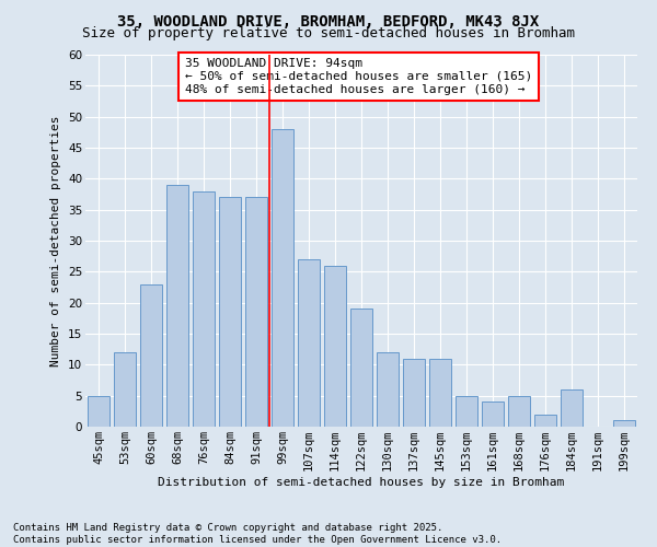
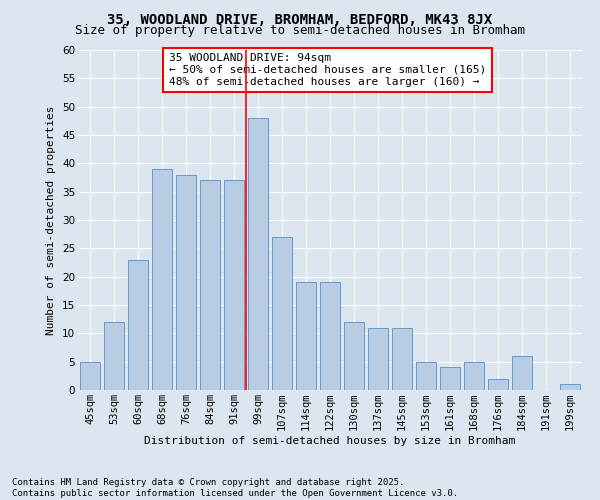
114sqm: 26 -> 19
